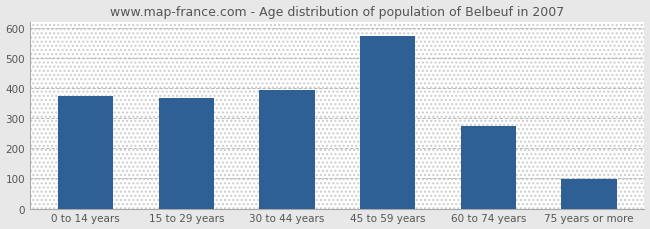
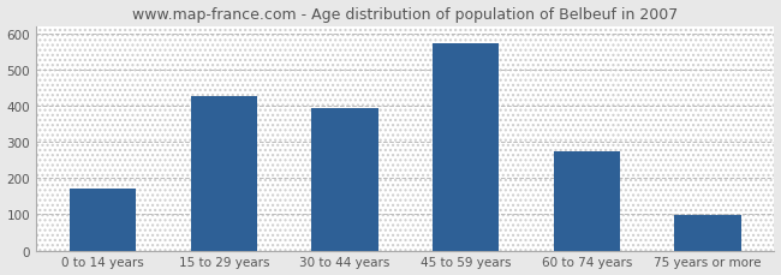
0 to 14 years: 372 -> 170
15 to 29 years: 366 -> 425
